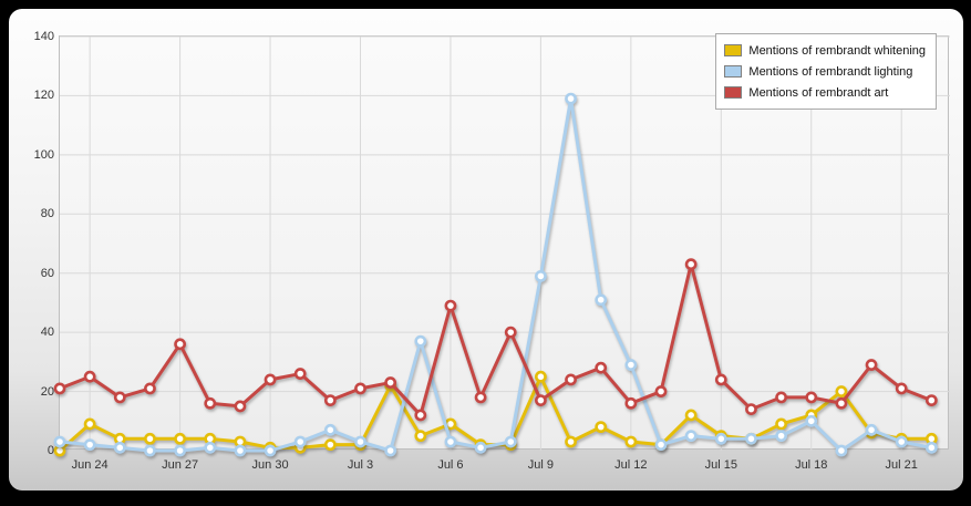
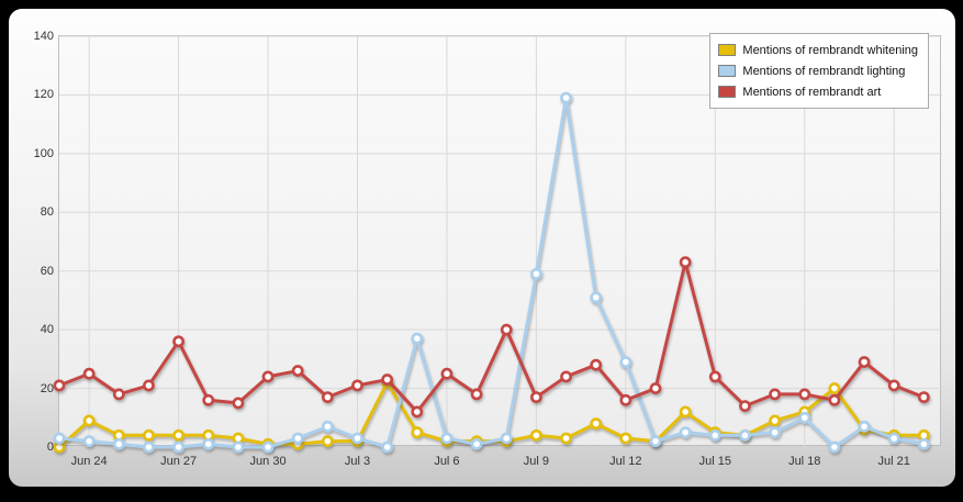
Mentions of rembrandt whitening/Jul 6: 9 -> 2
Mentions of rembrandt art/Jul 6: 49 -> 25
Mentions of rembrandt whitening/Jul 9: 25 -> 4
